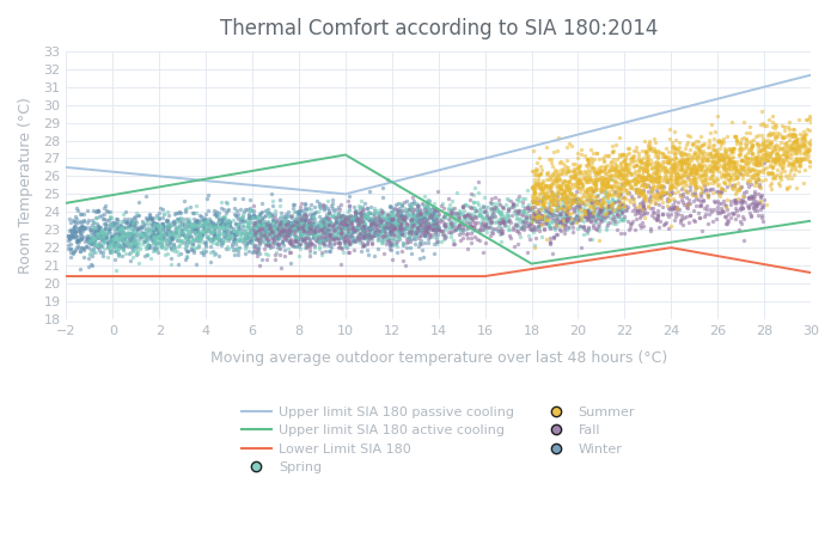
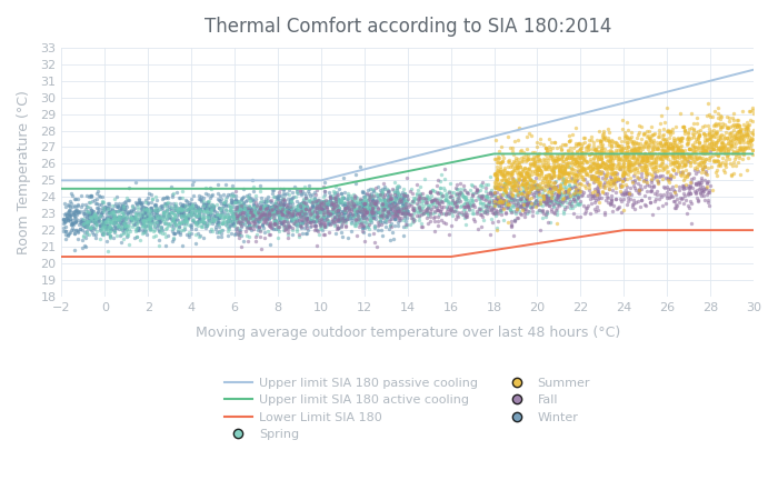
Upper limit SIA 180 passive cooling/−2: 26.5 -> 25.0
Upper limit SIA 180 active cooling/10: 27.2 -> 24.5
Upper limit SIA 180 active cooling/18: 21.1 -> 26.6
Upper limit SIA 180 active cooling/30: 23.5 -> 26.6
Lower Limit SIA 180/30: 20.6 -> 22.0
